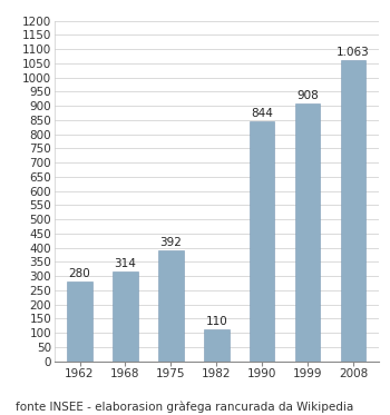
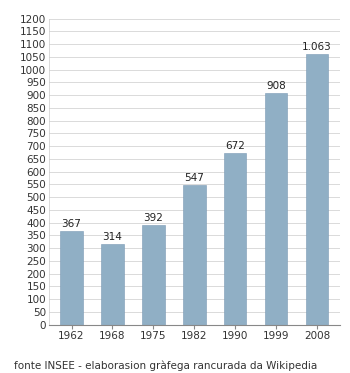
1962: 280 -> 367
1982: 110 -> 547
1990: 844 -> 672
